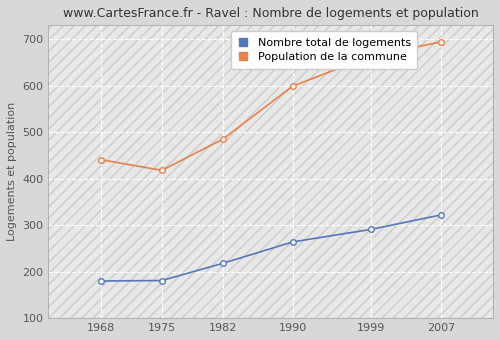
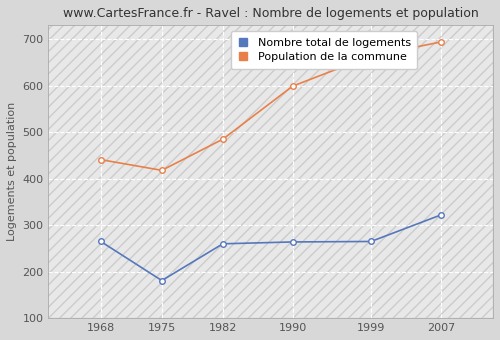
Nombre total de logements/1968: 180 -> 265
Nombre total de logements/1982: 218 -> 260
Nombre total de logements/1999: 291 -> 265
